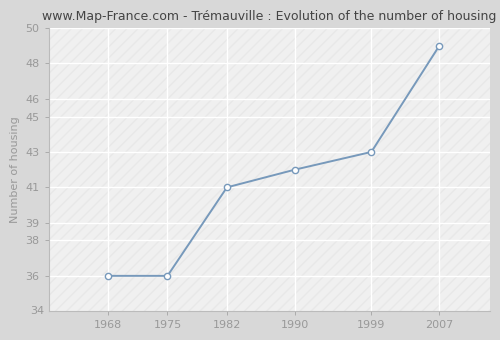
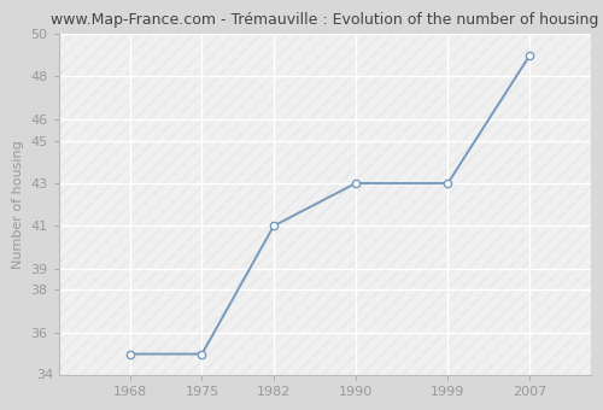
1968: 36 -> 35
1975: 36 -> 35
1990: 42 -> 43
